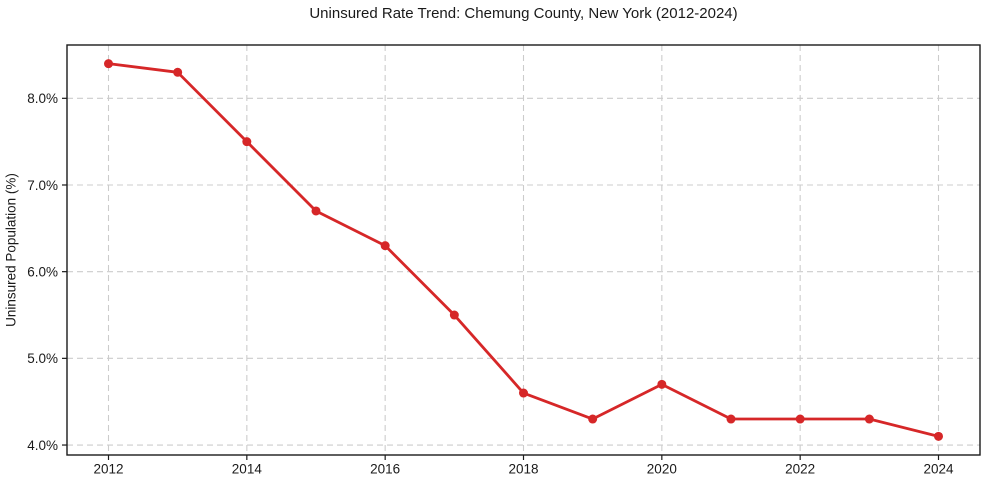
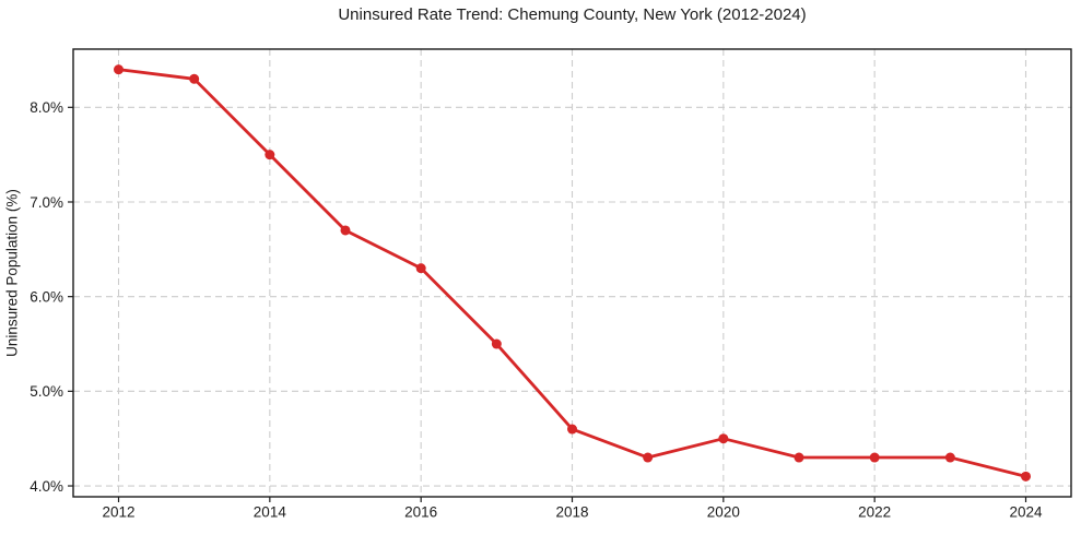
2020: 4.7% -> 4.5%
